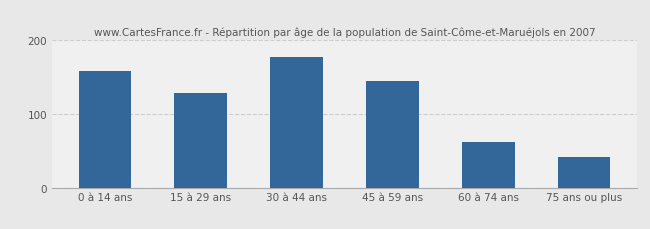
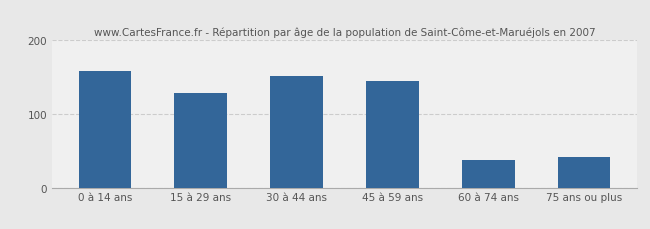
30 à 44 ans: 178 -> 152
60 à 74 ans: 62 -> 38
